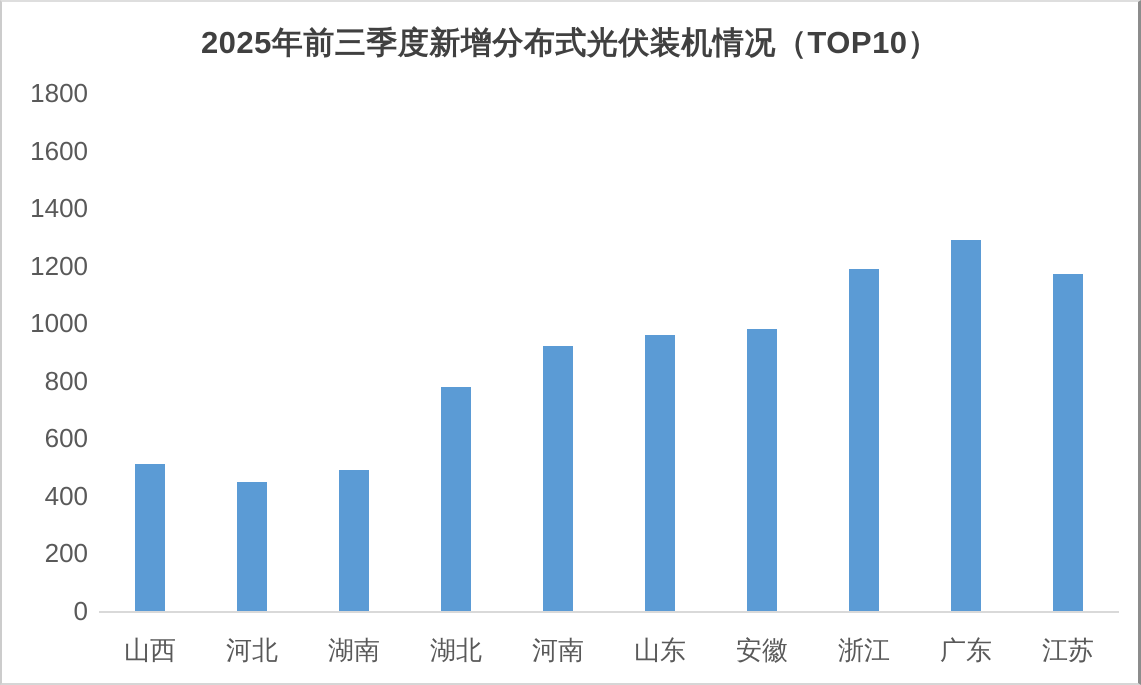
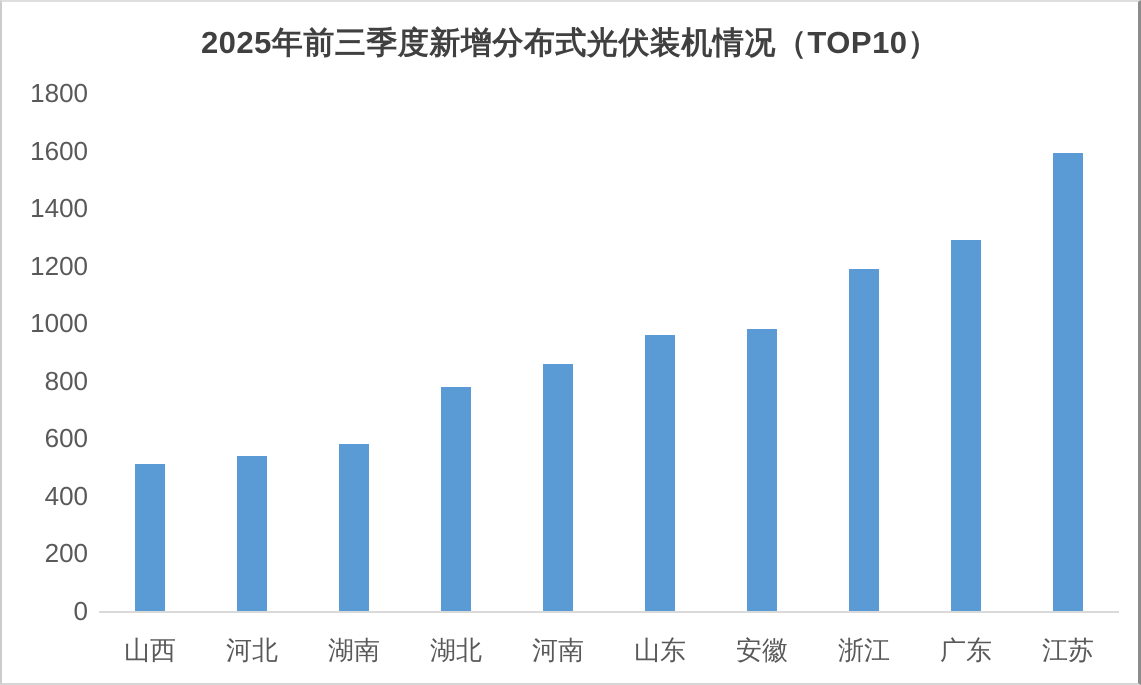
河北: 450 -> 540
湖南: 490 -> 580
河南: 920 -> 860
江苏: 1170 -> 1590
